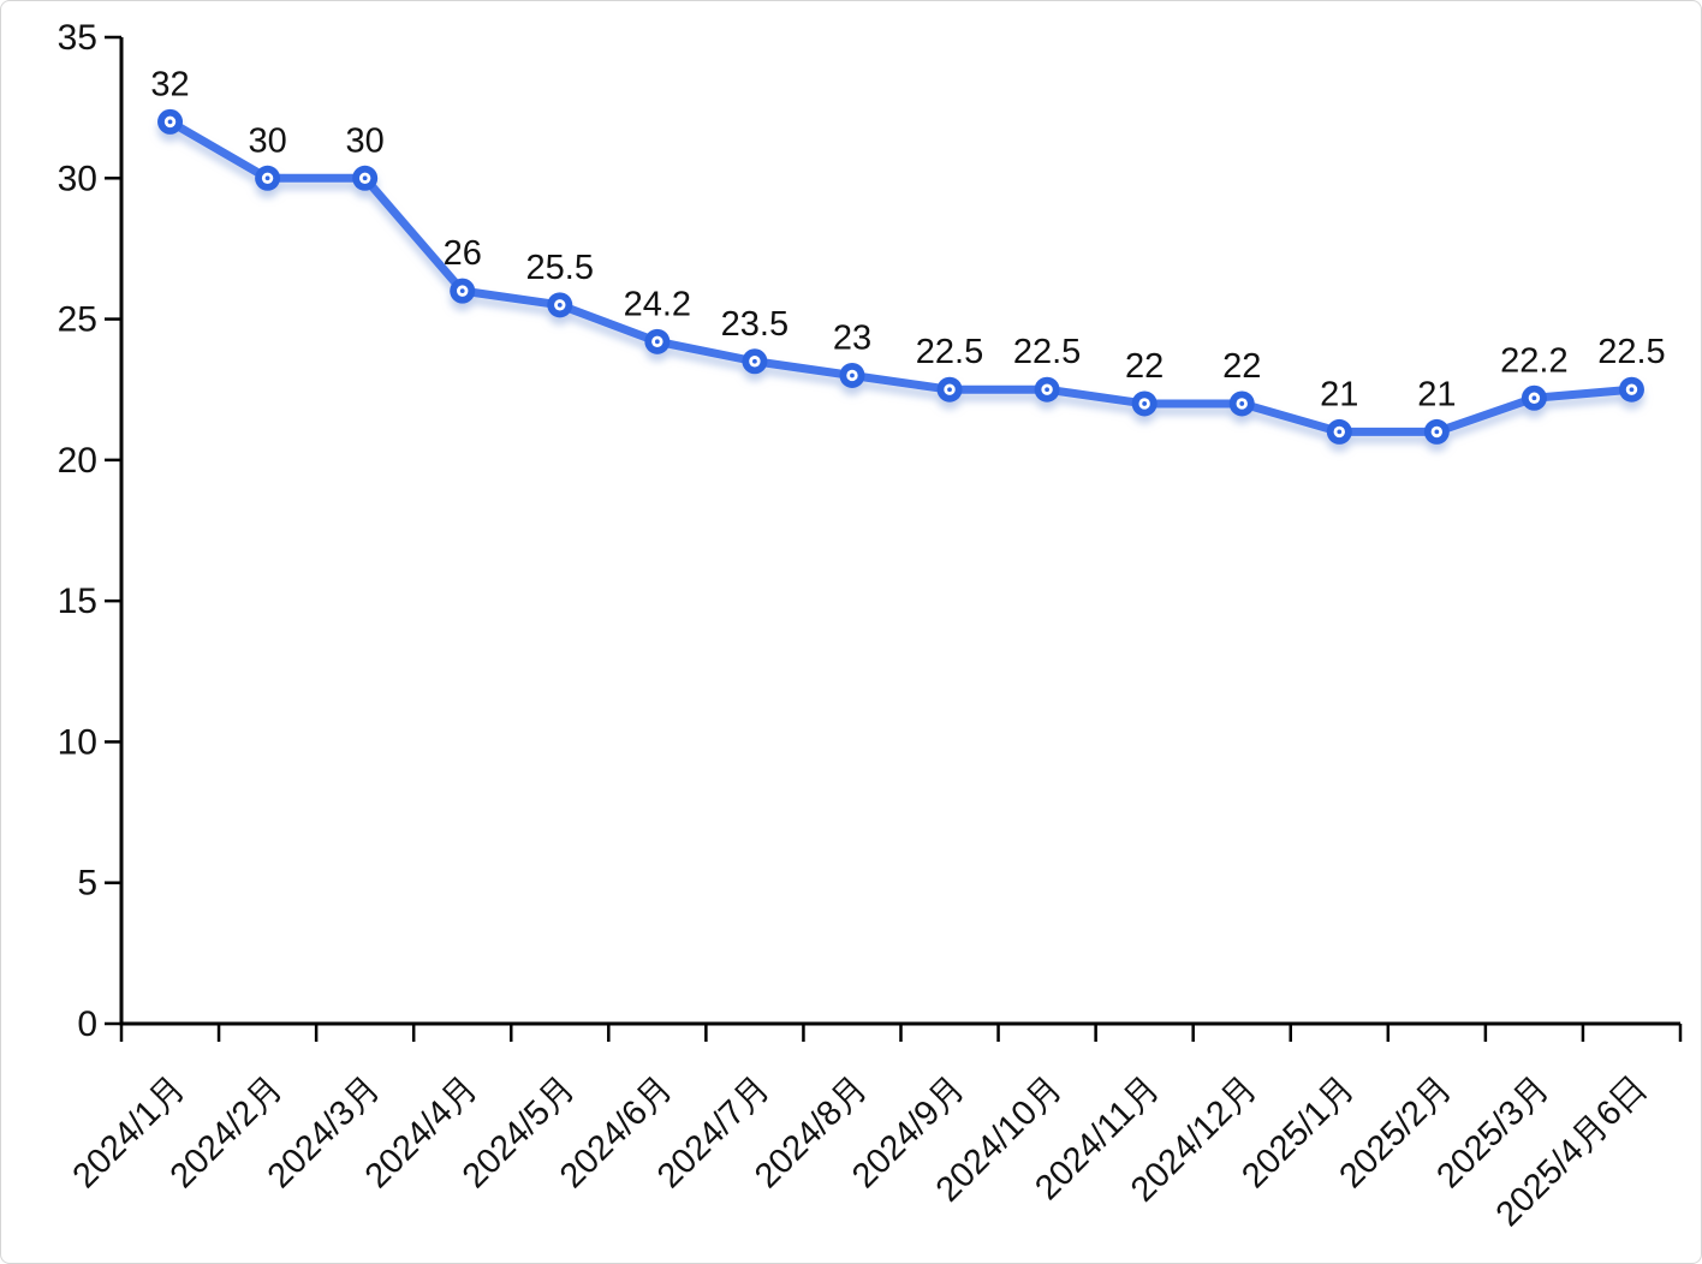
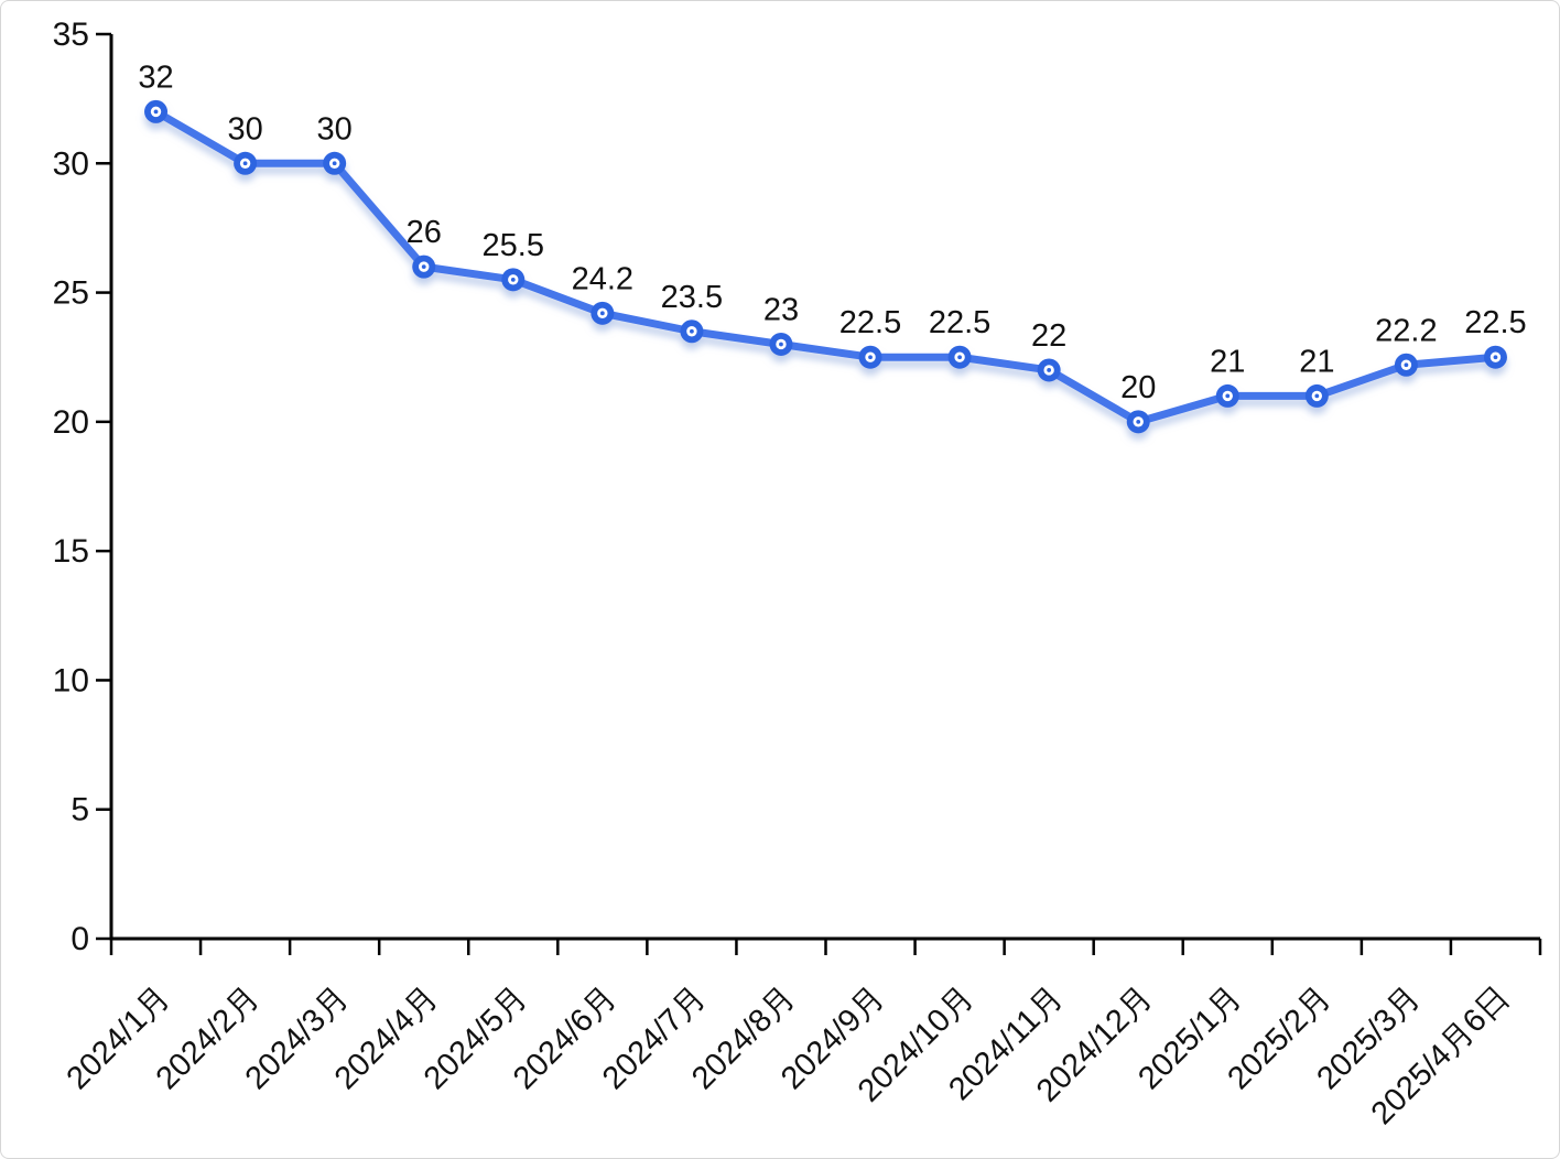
2024/12月: 22 -> 20
